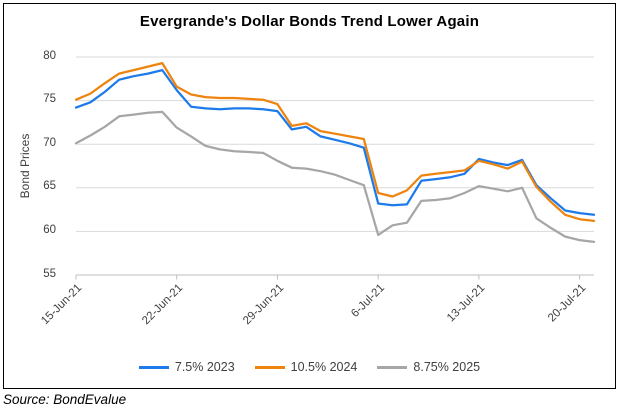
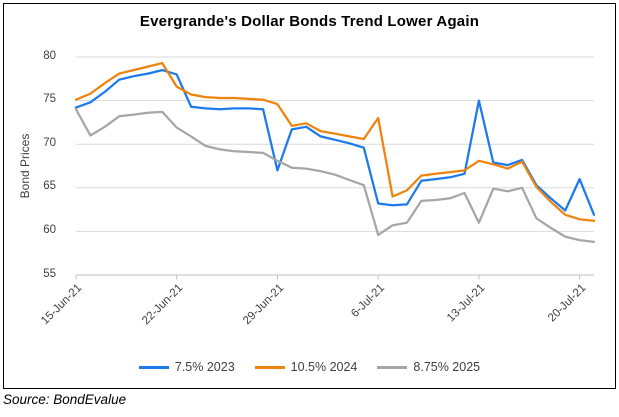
8.75% 2025/15-Jun-21: 70 -> 74
7.5% 2023/22-Jun-21: 76 -> 78
7.5% 2023/29-Jun-21: 74 -> 67
10.5% 2024/6-Jul-21: 64 -> 73
7.5% 2023/13-Jul-21: 68 -> 75
8.75% 2025/13-Jul-21: 65 -> 61
7.5% 2023/20-Jul-21: 62 -> 66
